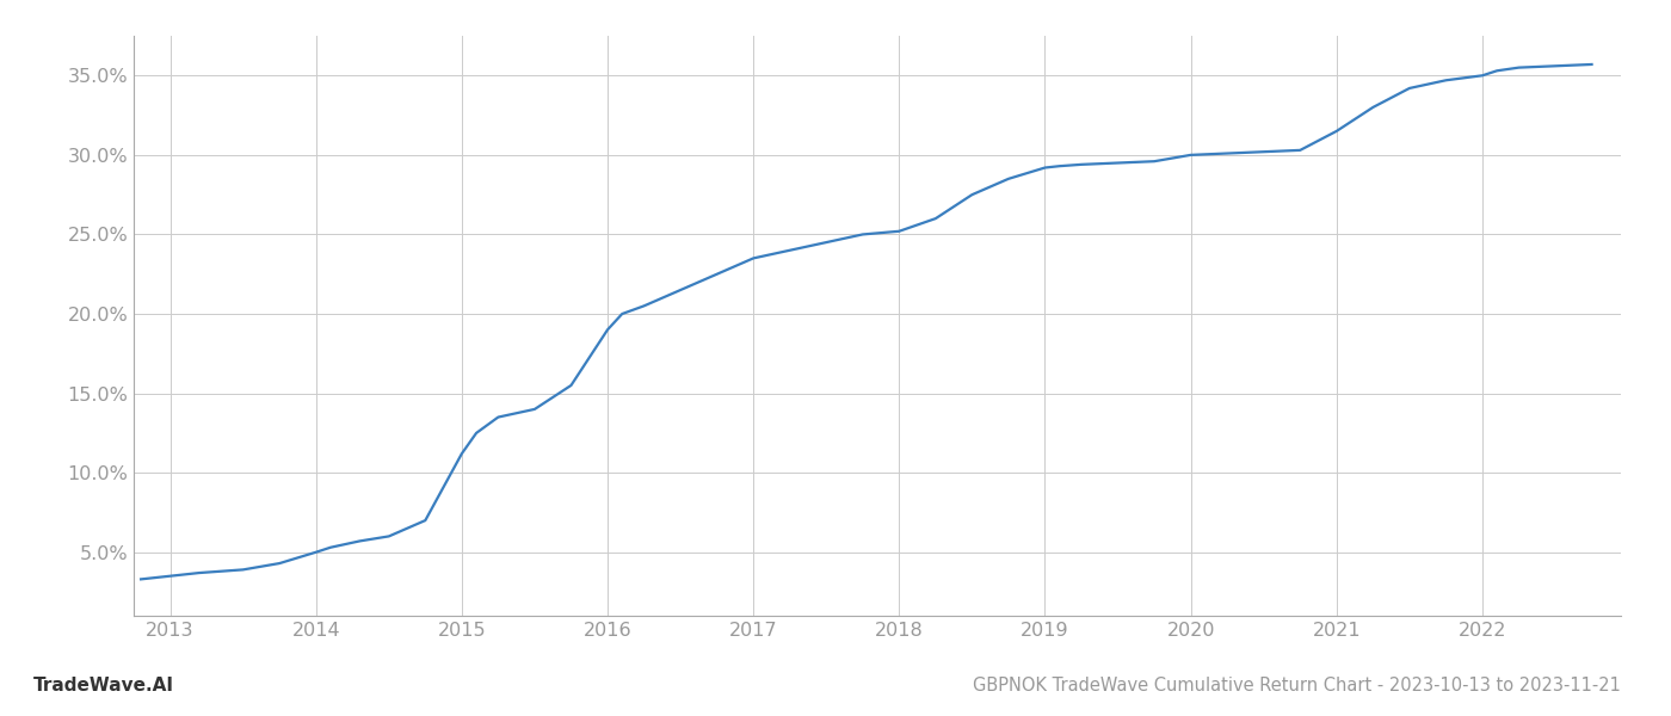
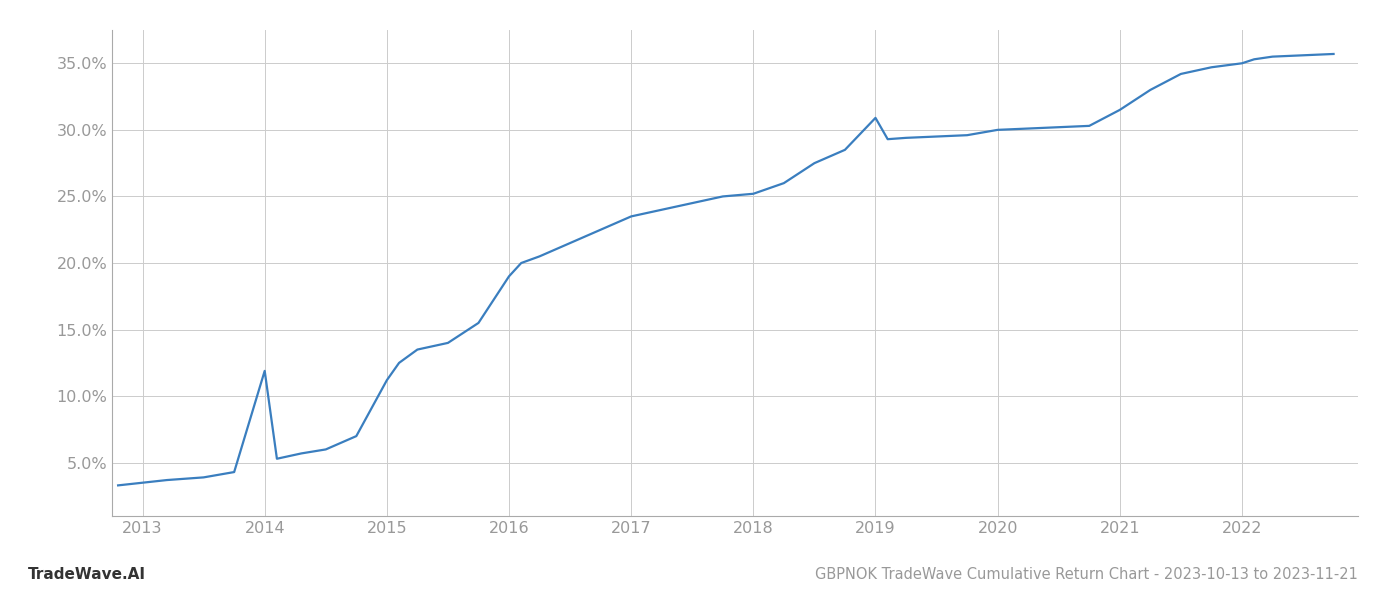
2014: 5.0% -> 11.9%
2019: 29.2% -> 30.9%
